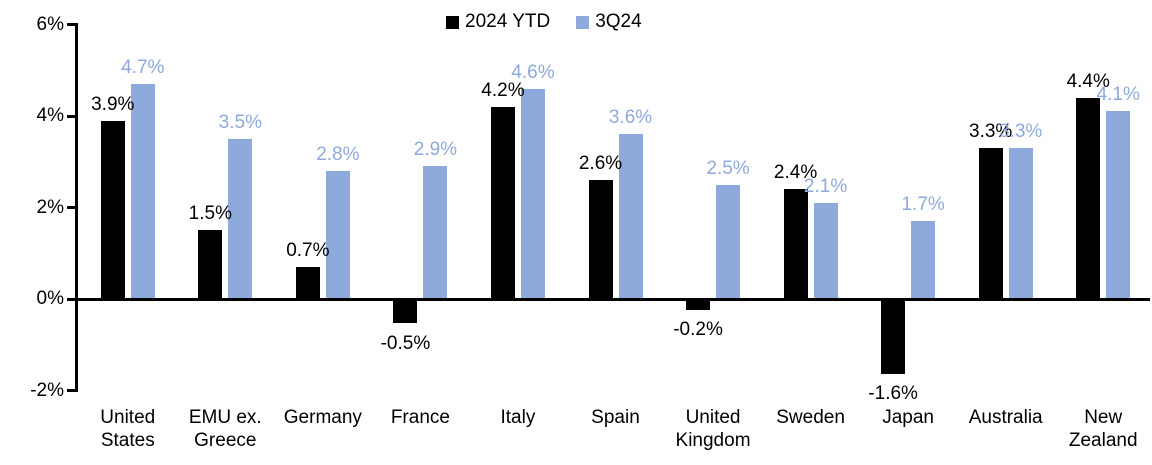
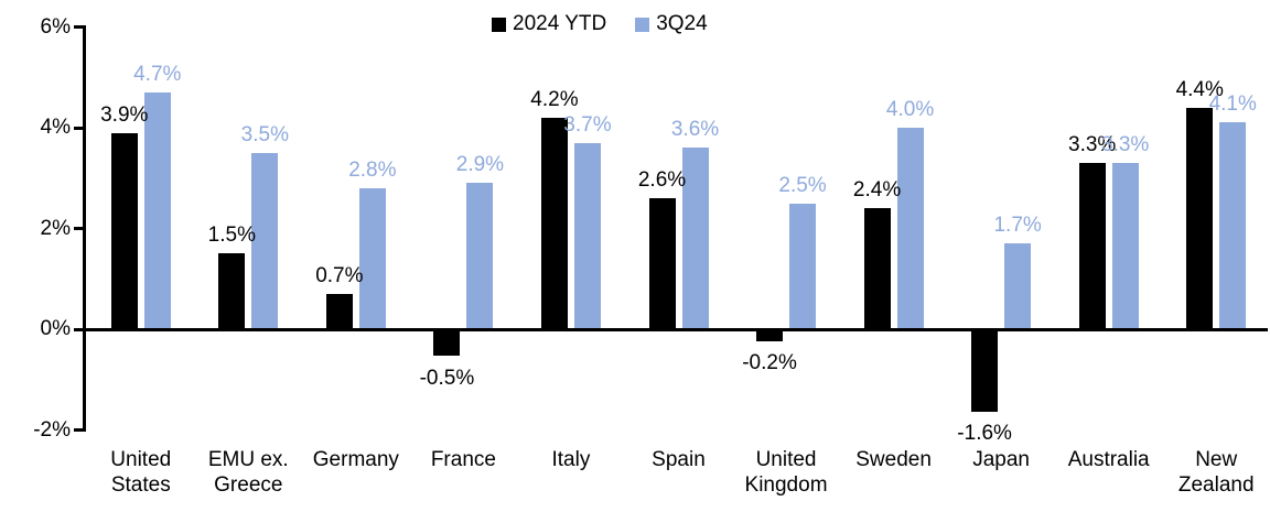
3Q24/Italy: 4.6% -> 3.7%
3Q24/Sweden: 2.1% -> 4.0%
